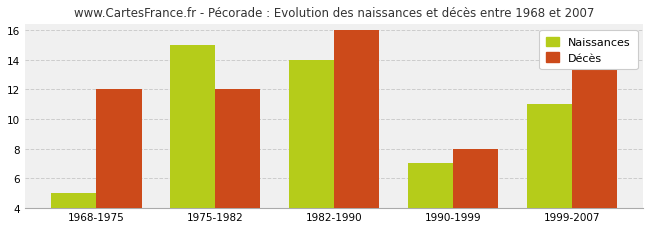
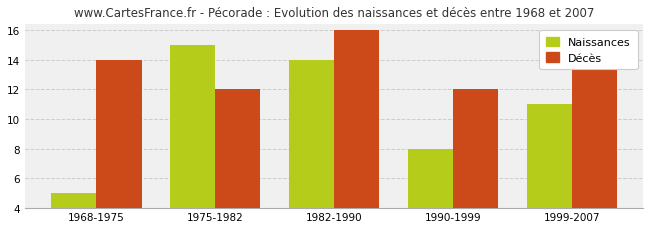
Décès/1968-1975: 12.0 -> 14.0
Naissances/1990-1999: 7 -> 8
Décès/1990-1999: 8.0 -> 12.0
